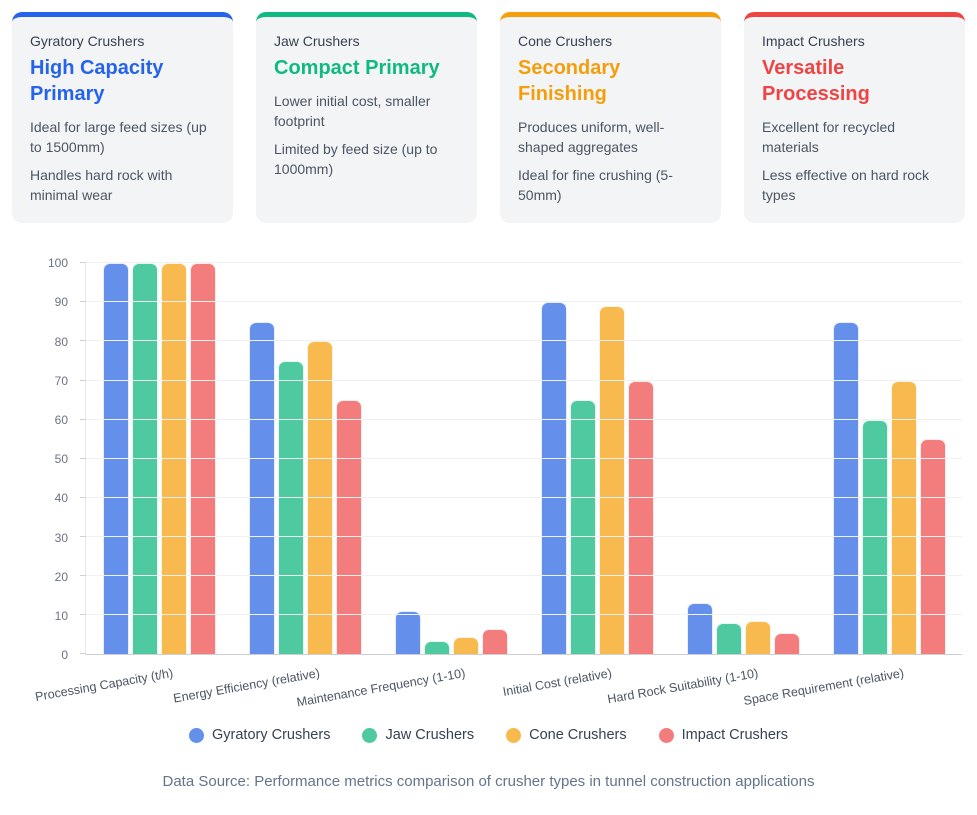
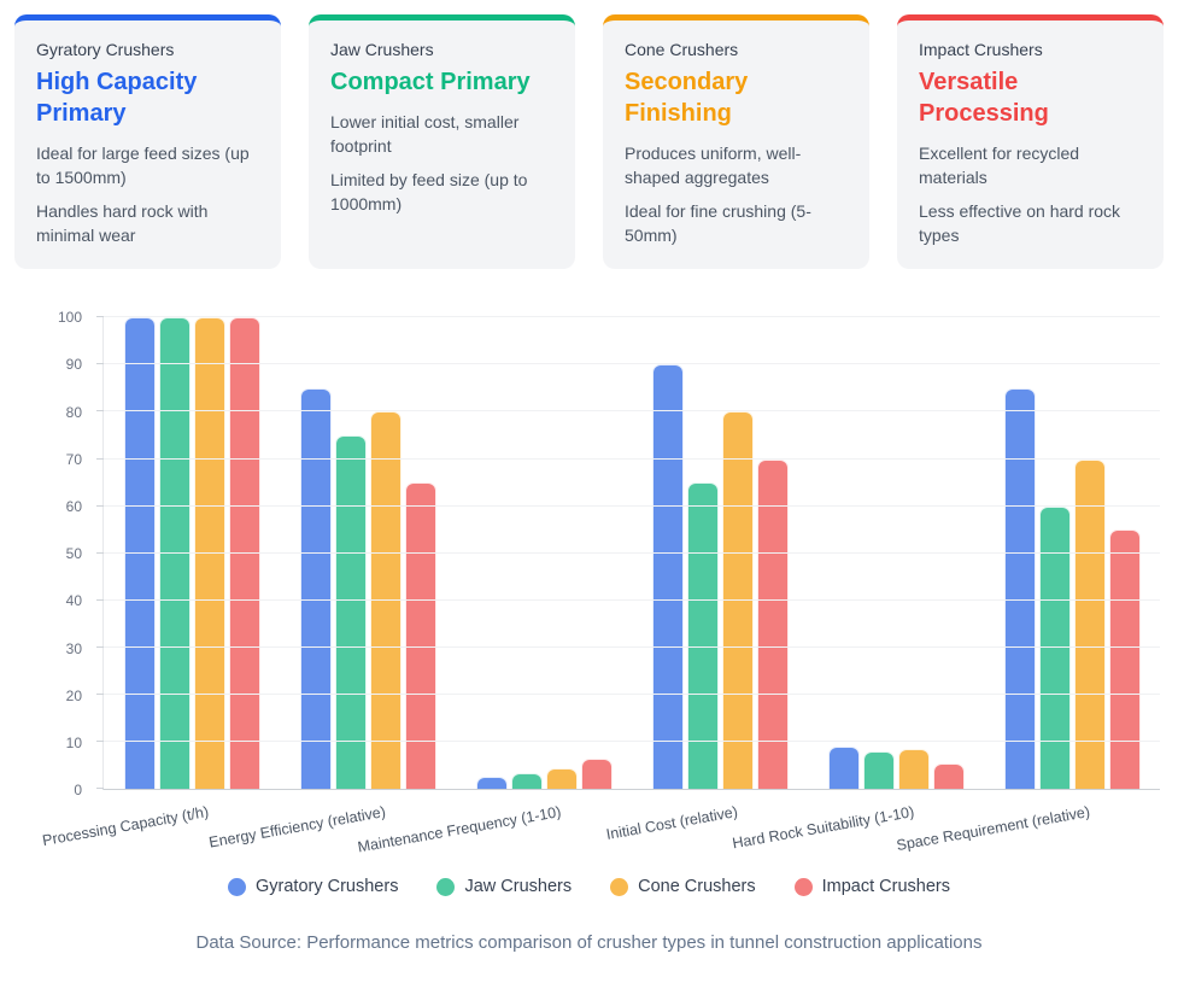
Gyratory Crushers/Maintenance Frequency (1-10): 11 -> 2
Cone Crushers/Initial Cost (relative): 89 -> 80
Gyratory Crushers/Hard Rock Suitability (1-10): 13 -> 9
